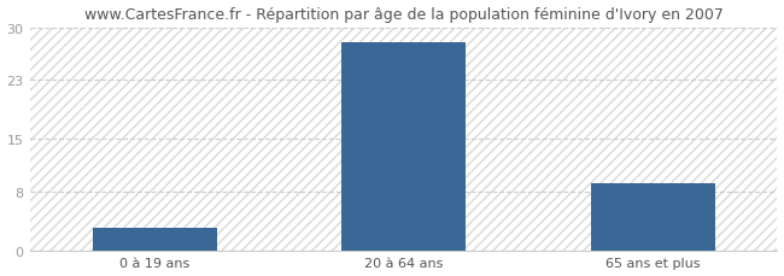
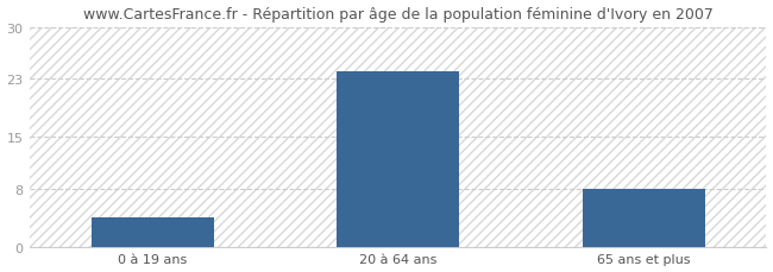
0 à 19 ans: 3 -> 4
20 à 64 ans: 28 -> 24
65 ans et plus: 9 -> 8
